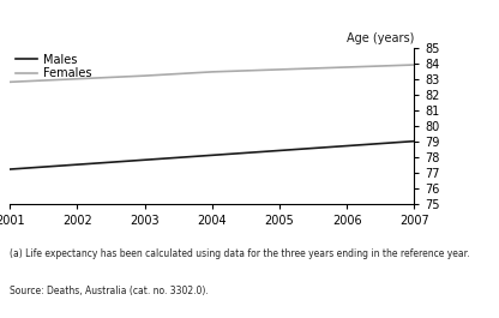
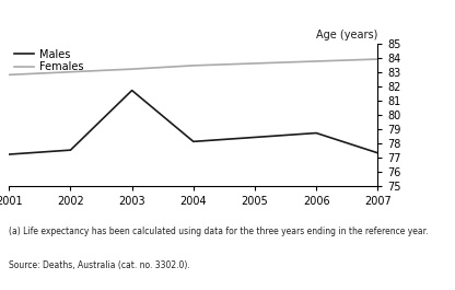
Males/2003: 77.8 -> 81.7
Males/2007: 79.0 -> 77.3
